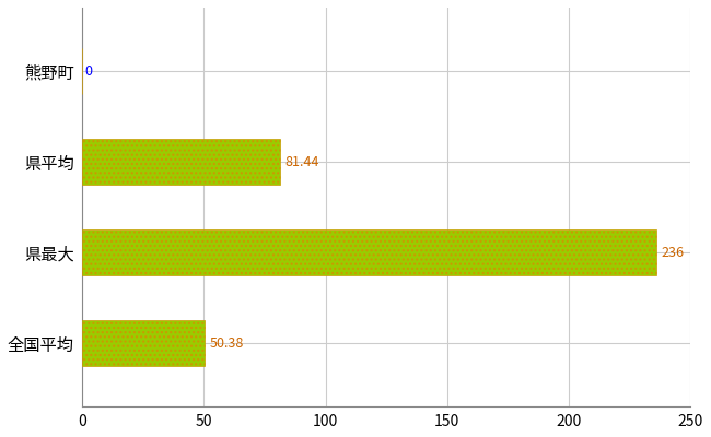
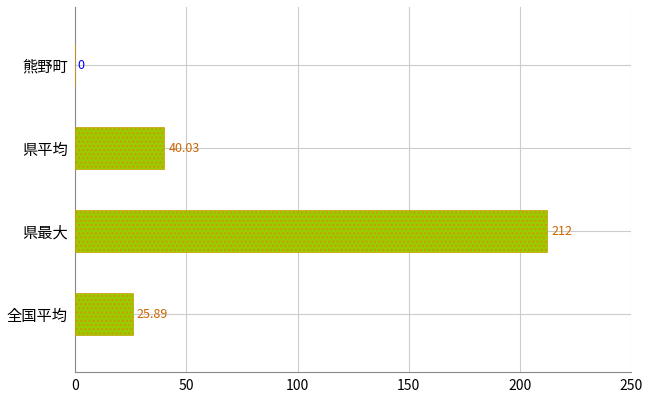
県平均: 81.44 -> 40.03
県最大: 236 -> 212
全国平均: 50.38 -> 25.89
